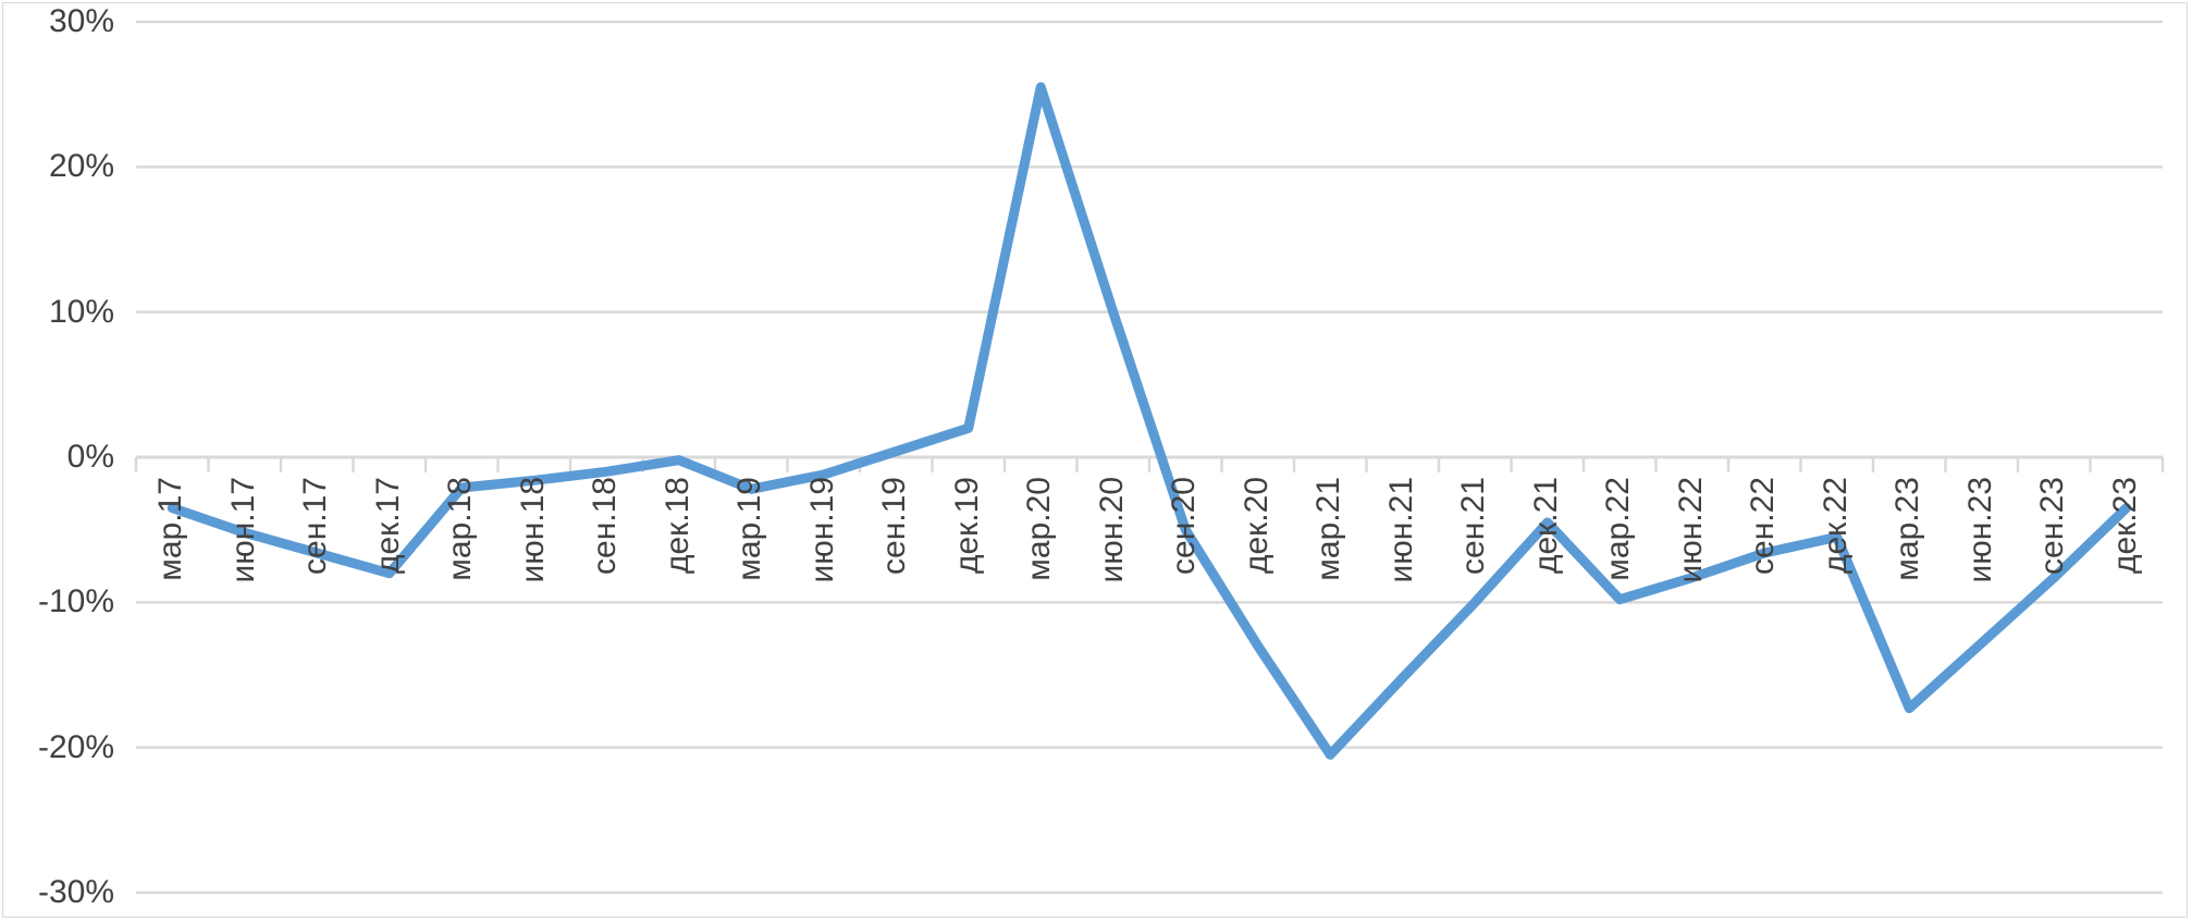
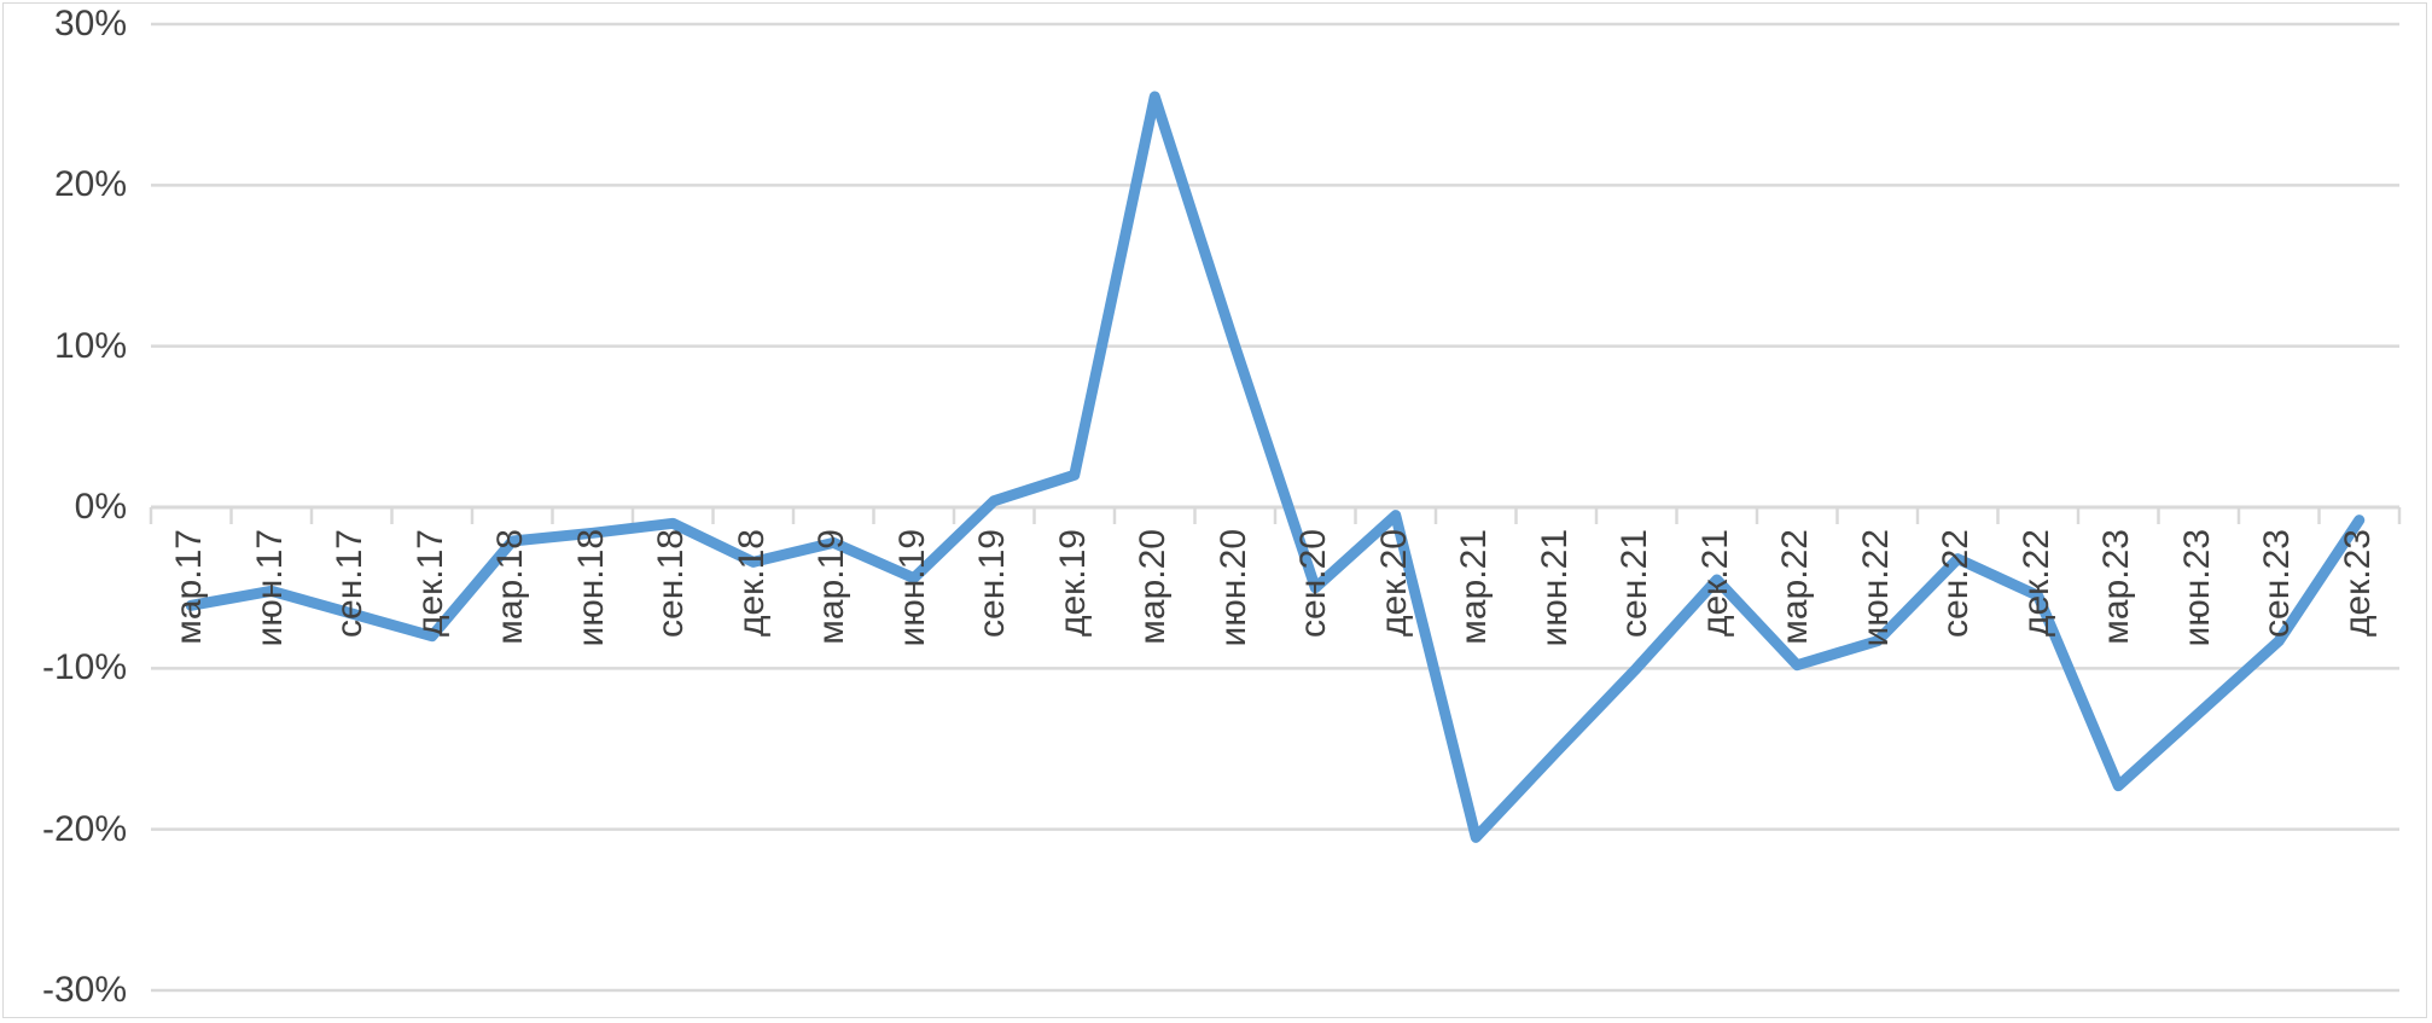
мар.17: -3.5% -> -6.1%
дек.18: -0.2% -> -3.4%
июн.19: -1.2% -> -4.4%
дек.20: -13.0% -> -0.5%
сен.22: -6.6% -> -3.2%
дек.23: -3.5% -> -0.8%
